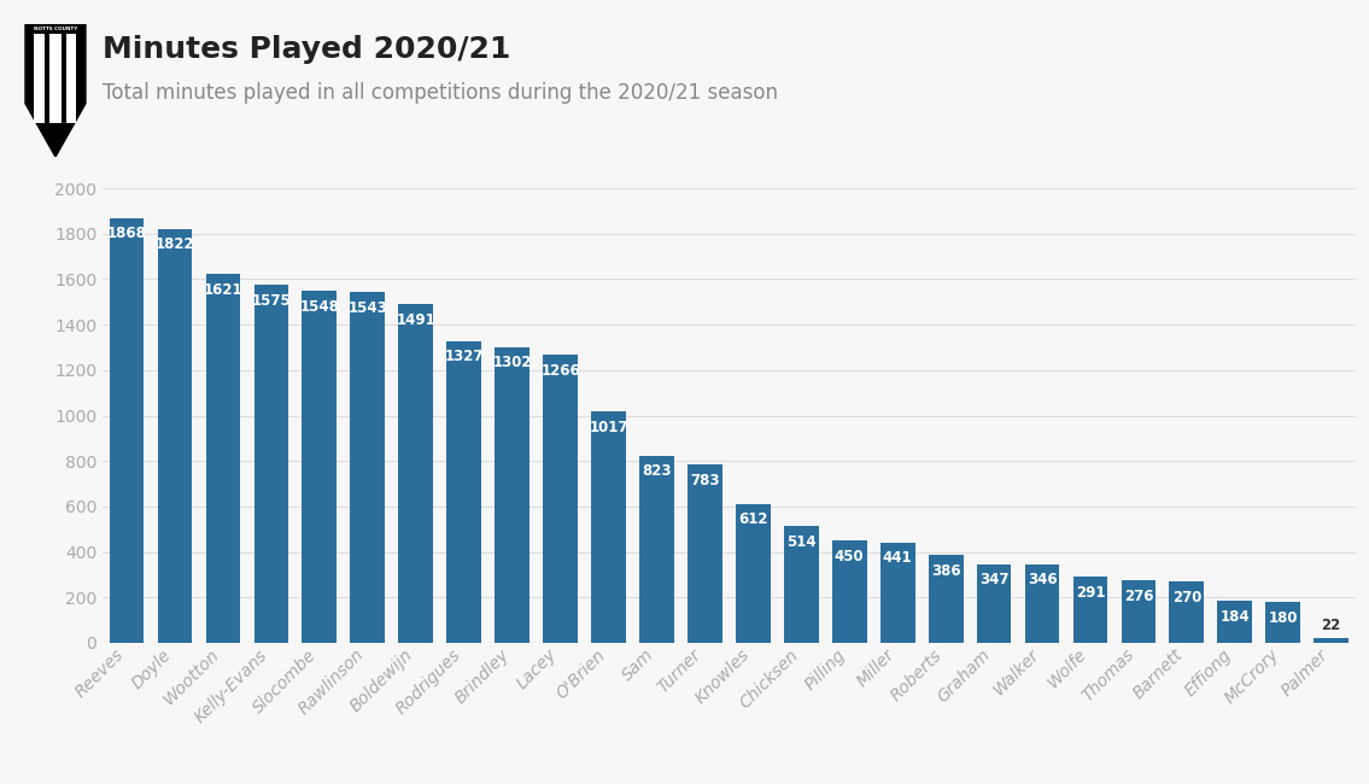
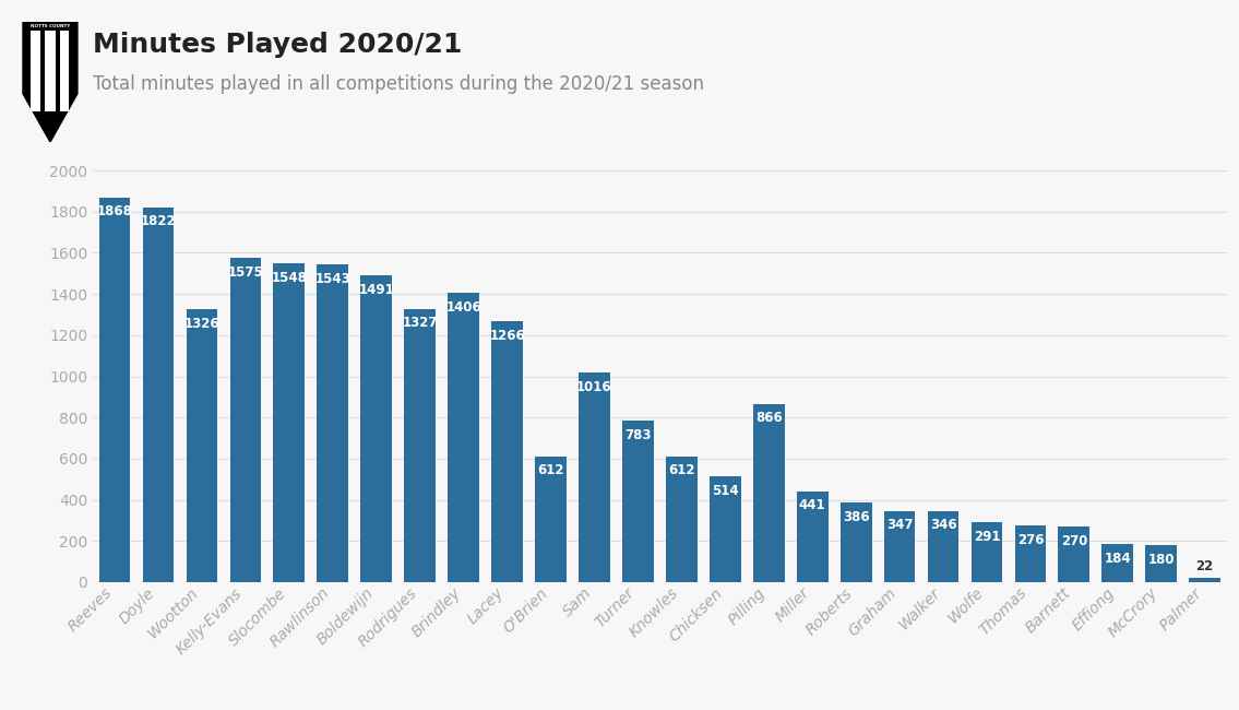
Wootton: 1621 -> 1326
Brindley: 1302 -> 1406
O'Brien: 1017 -> 612
Sam: 823 -> 1016
Pilling: 450 -> 866
